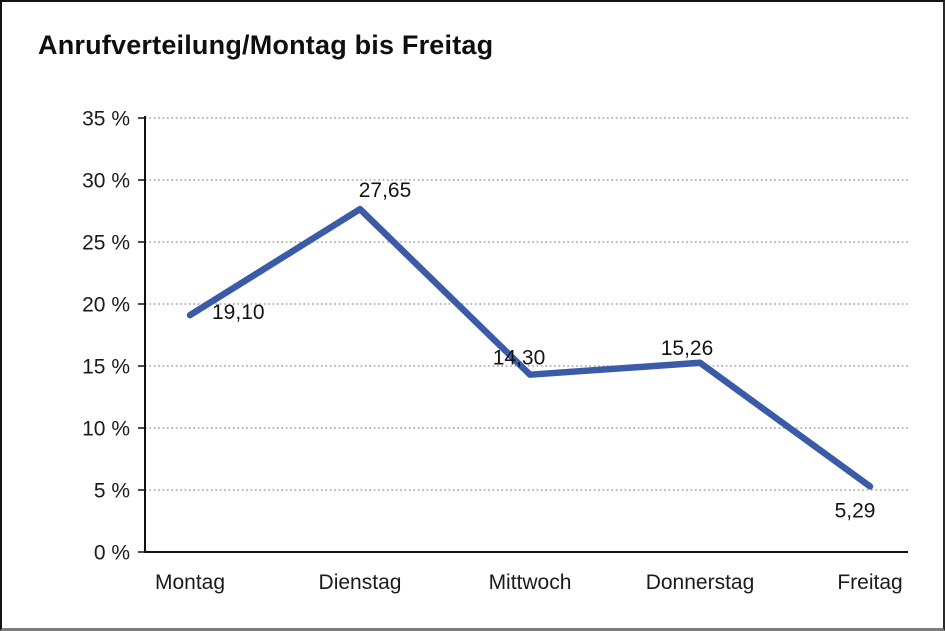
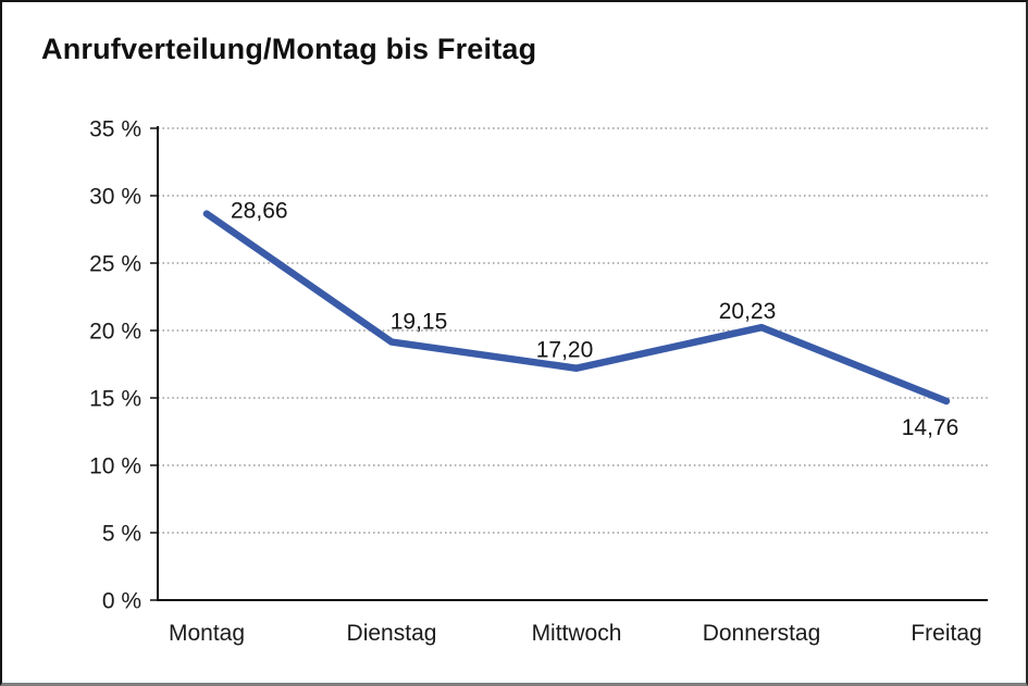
Montag: 19,10 -> 28,66
Dienstag: 27,65 -> 19,15
Mittwoch: 14,30 -> 17,20
Donnerstag: 15,26 -> 20,23
Freitag: 5,29 -> 14,76
